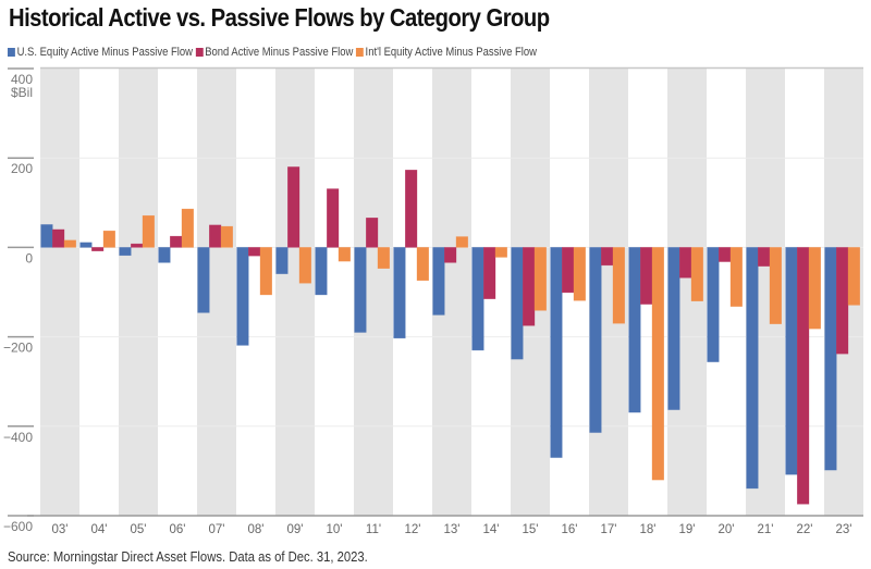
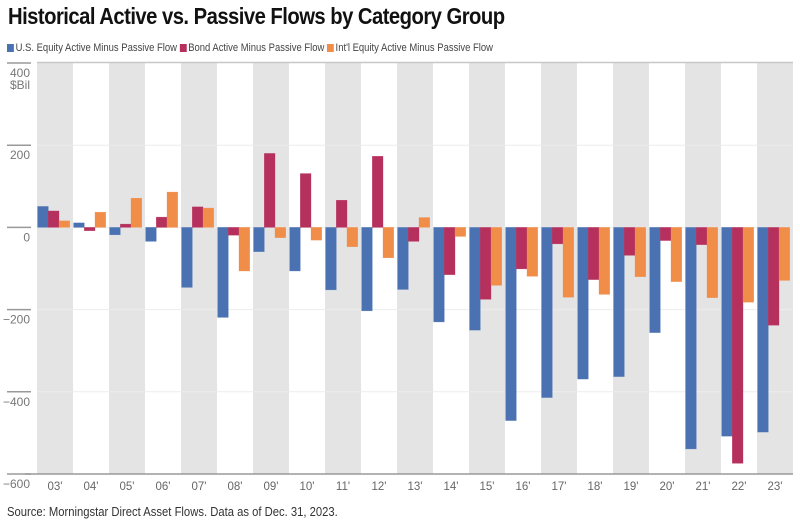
Int'l Equity Active Minus Passive Flow/09': -80 -> -20
U.S. Equity Active Minus Passive Flow/11': -190 -> -150
Int'l Equity Active Minus Passive Flow/18': -520 -> -160
